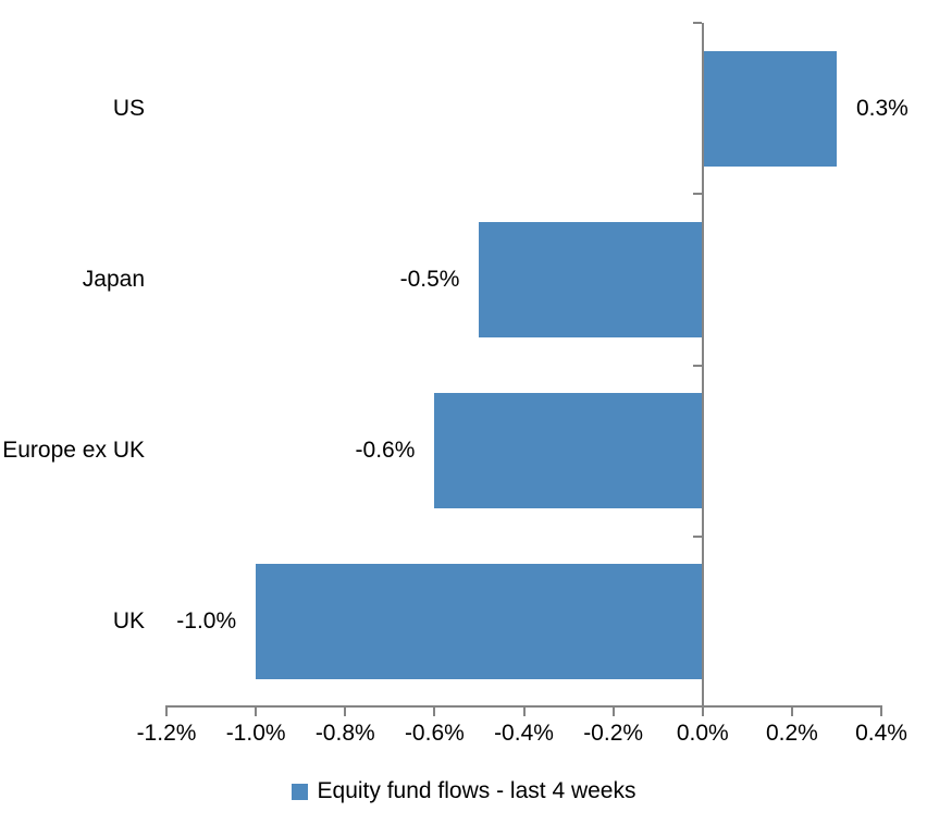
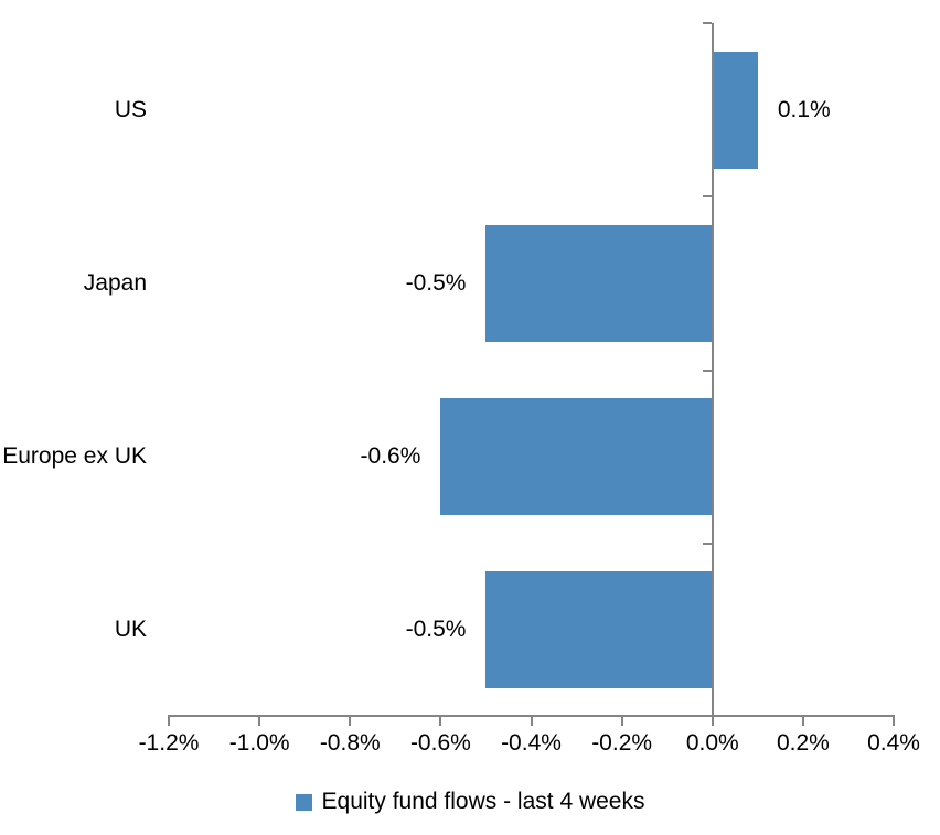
US: 0.3% -> 0.1%
UK: -1.0% -> -0.5%
